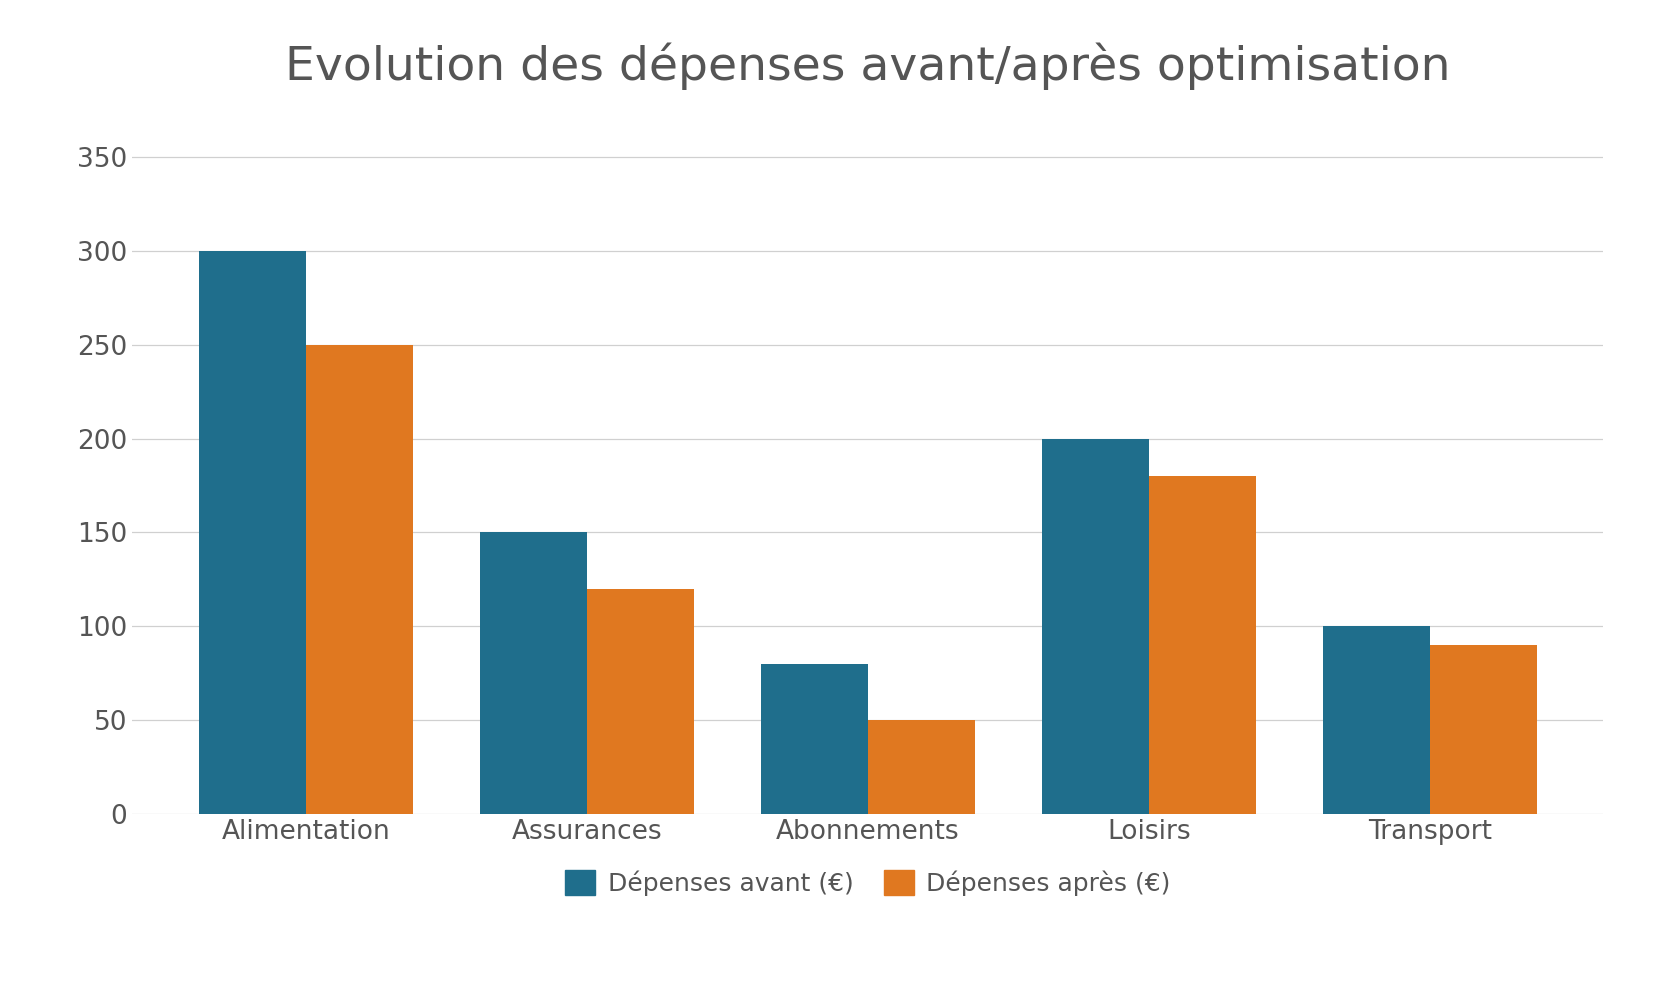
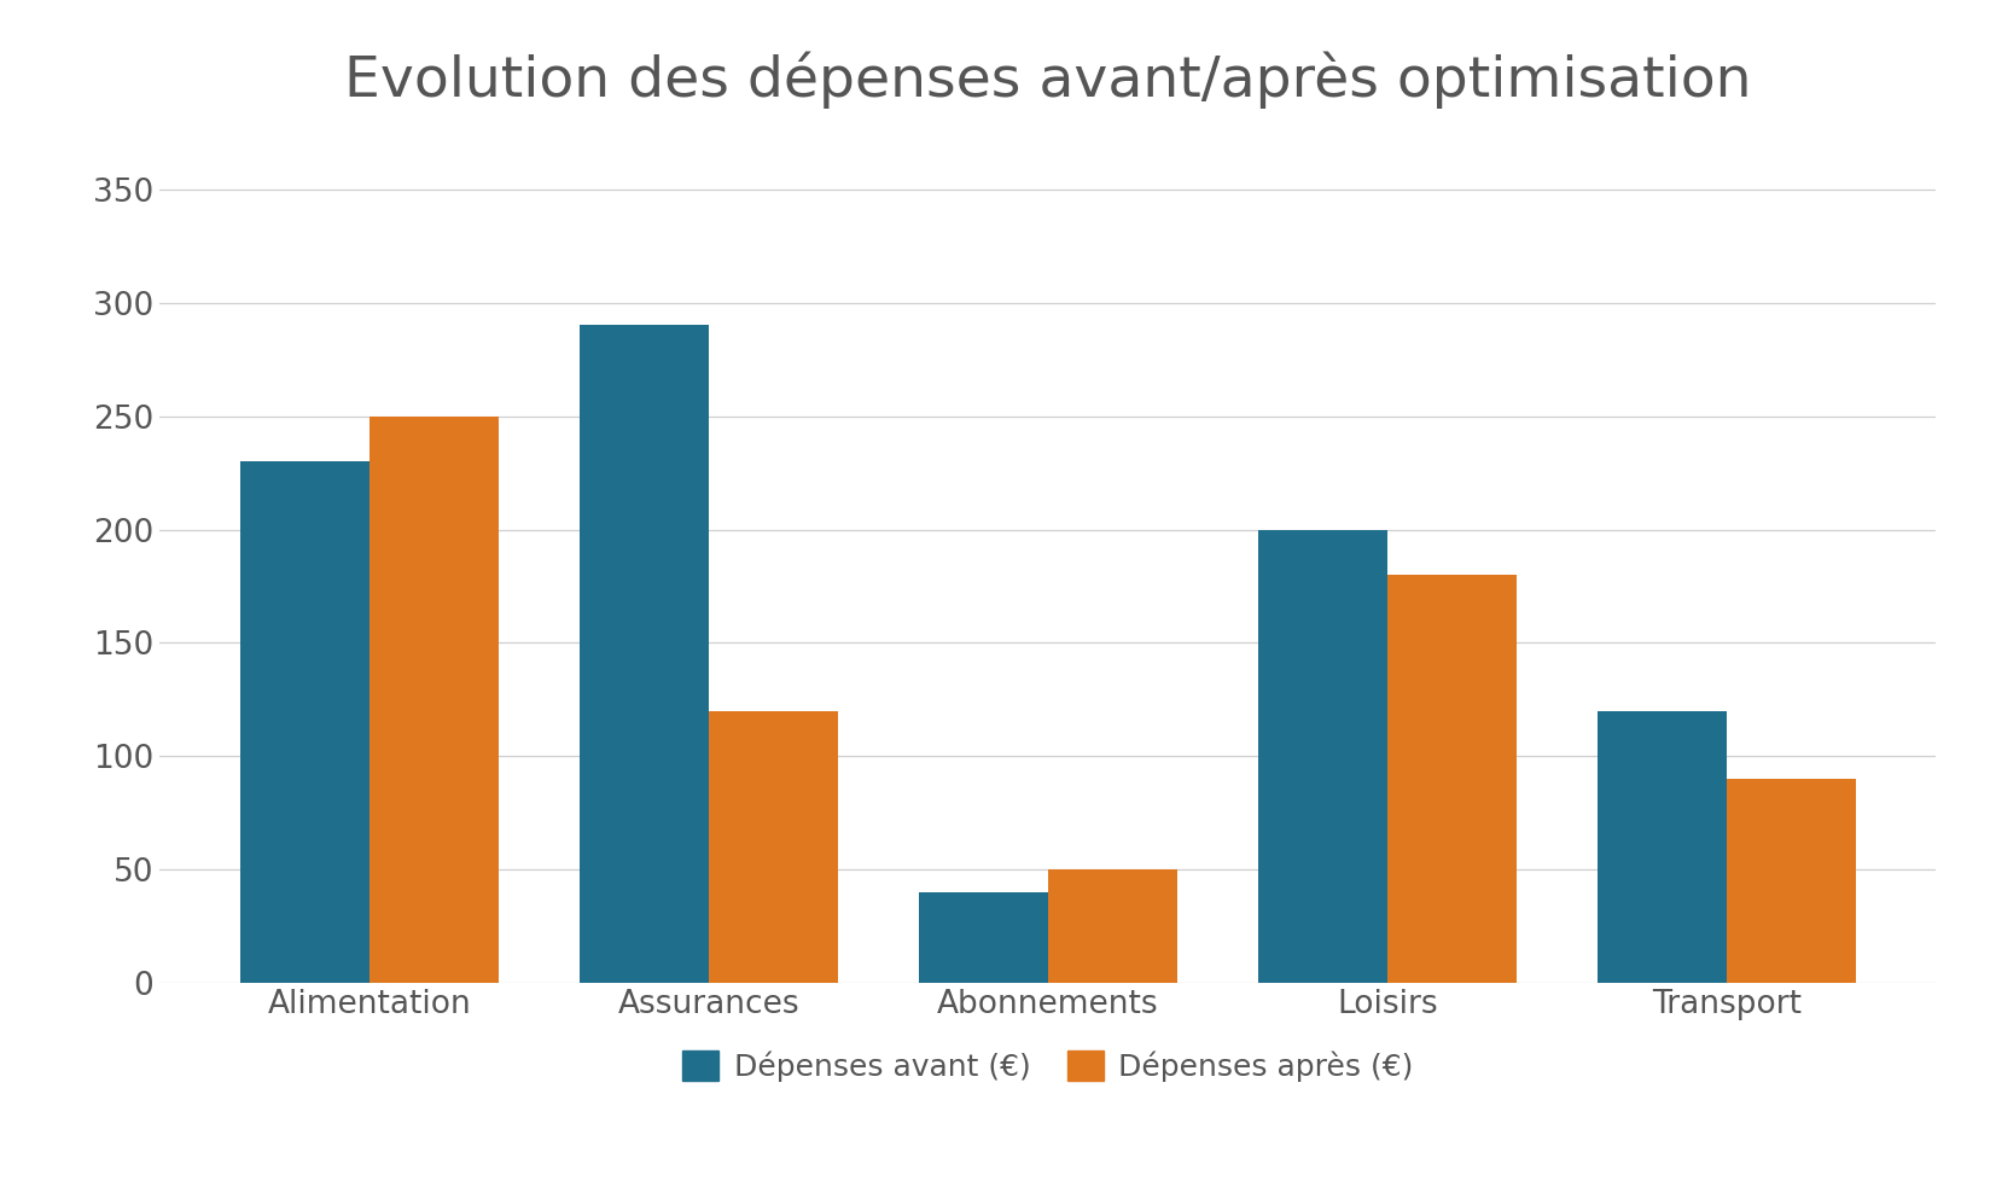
Dépenses avant (€)/Alimentation: 300 -> 230
Dépenses avant (€)/Assurances: 150 -> 290
Dépenses avant (€)/Abonnements: 80 -> 40
Dépenses avant (€)/Transport: 100 -> 120
